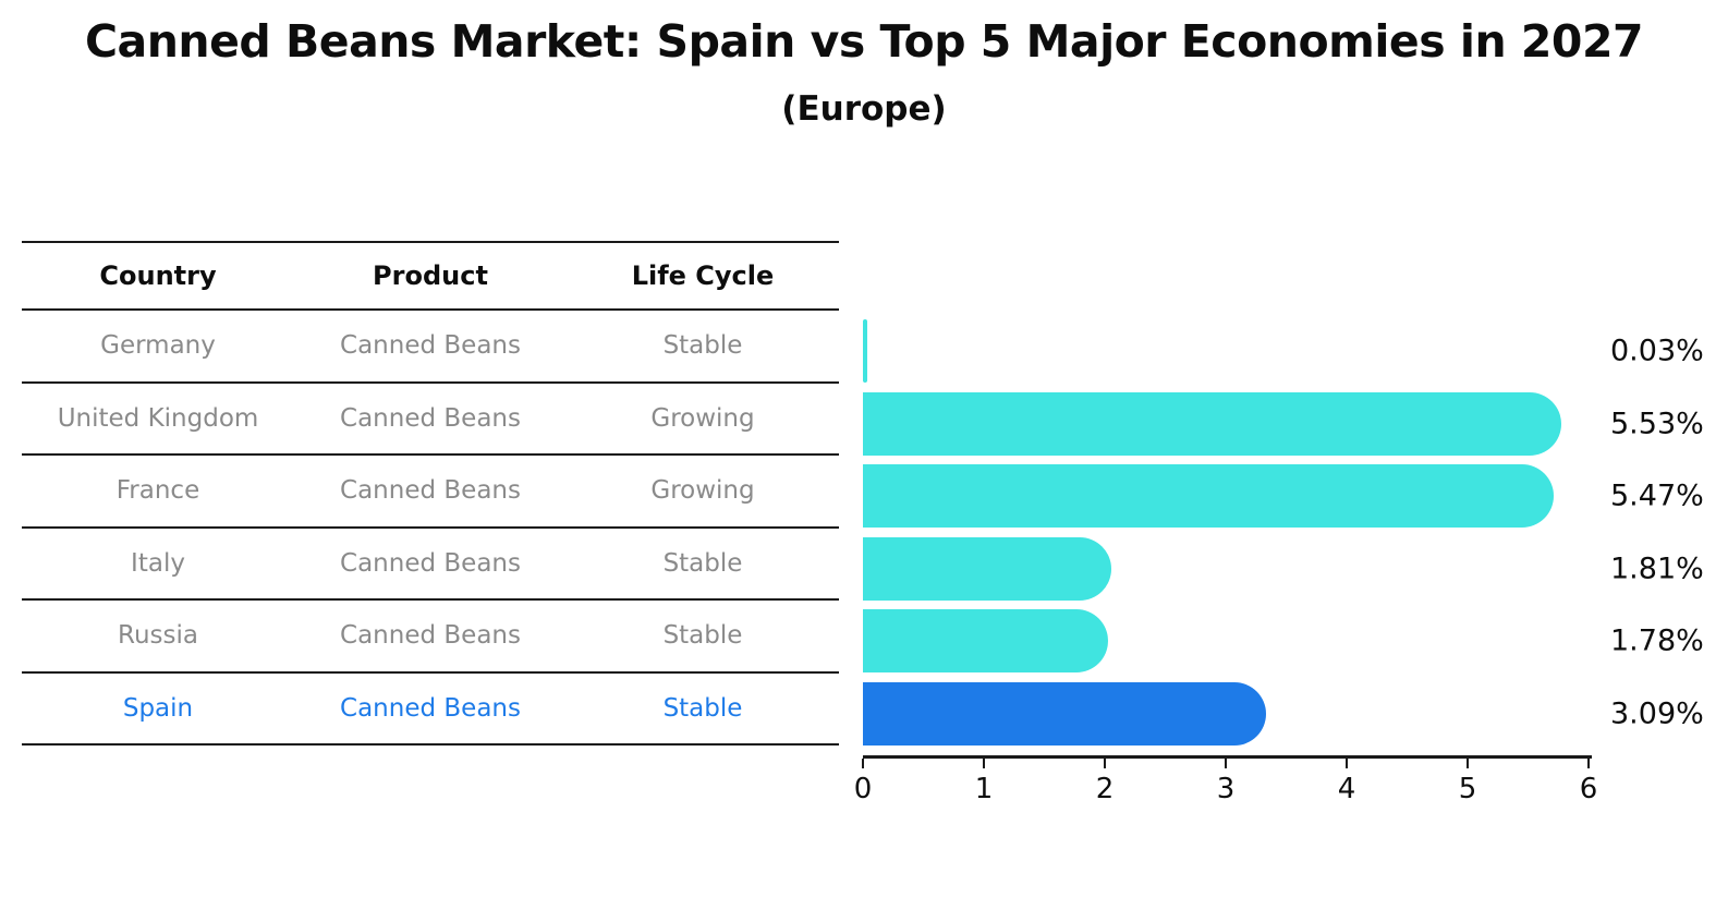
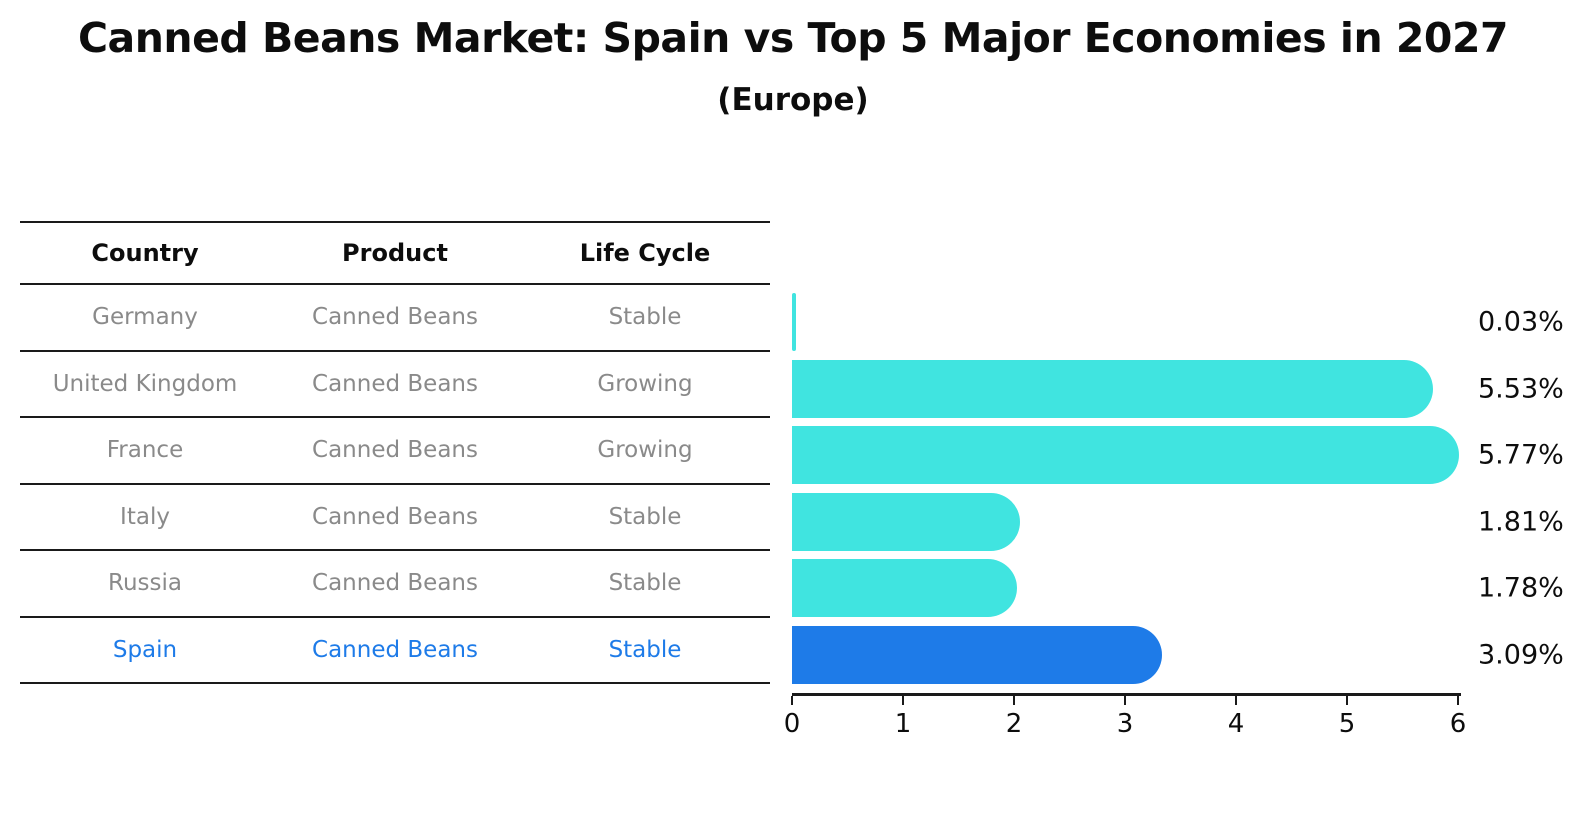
France: 5.47% -> 5.77%
